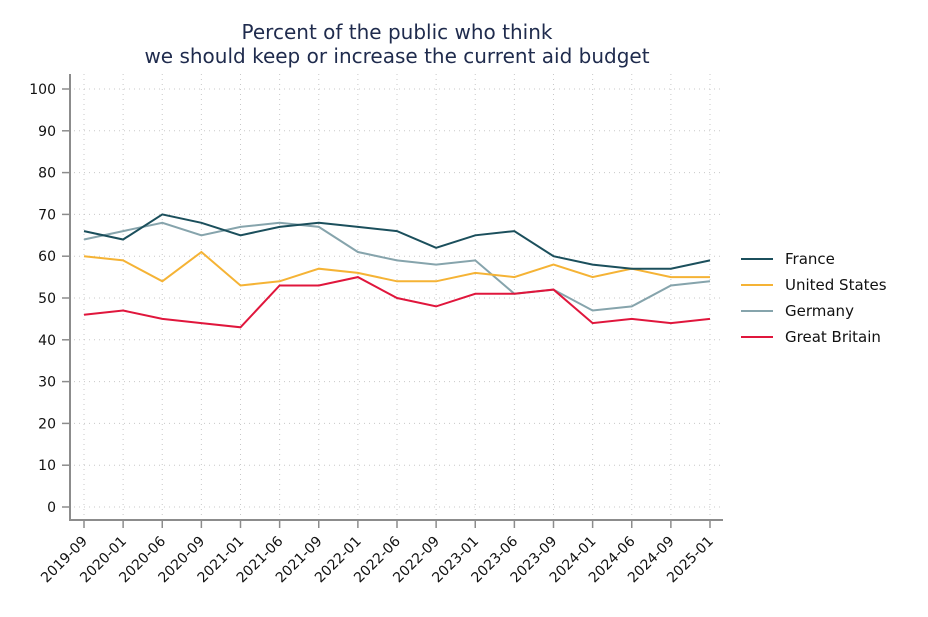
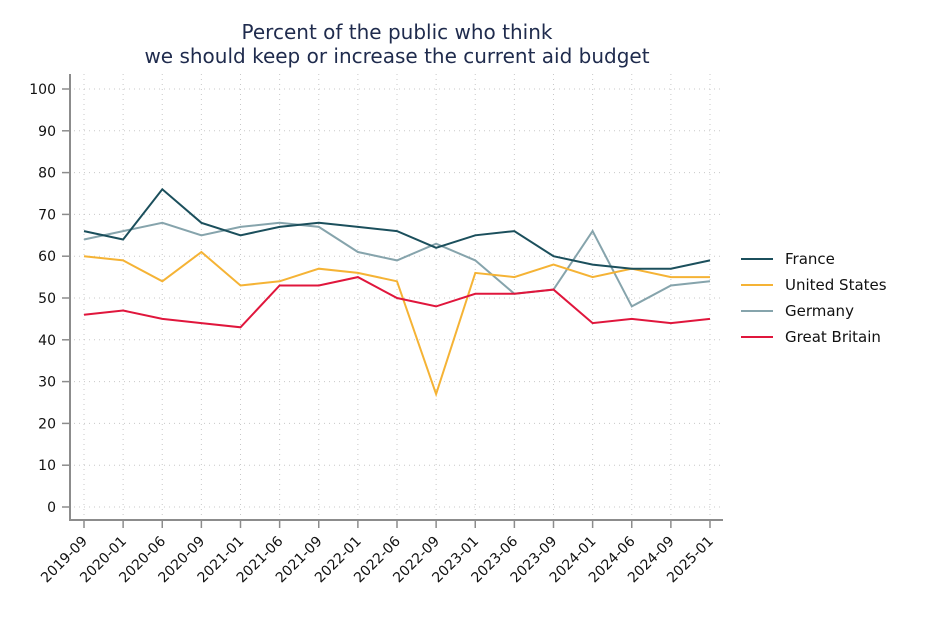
France/2020-06: 70 -> 76
United States/2022-09: 54 -> 27
Germany/2022-09: 58 -> 63
Germany/2024-01: 47 -> 66
